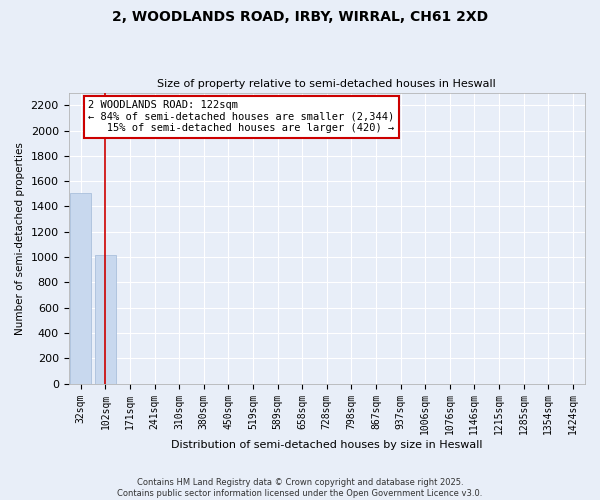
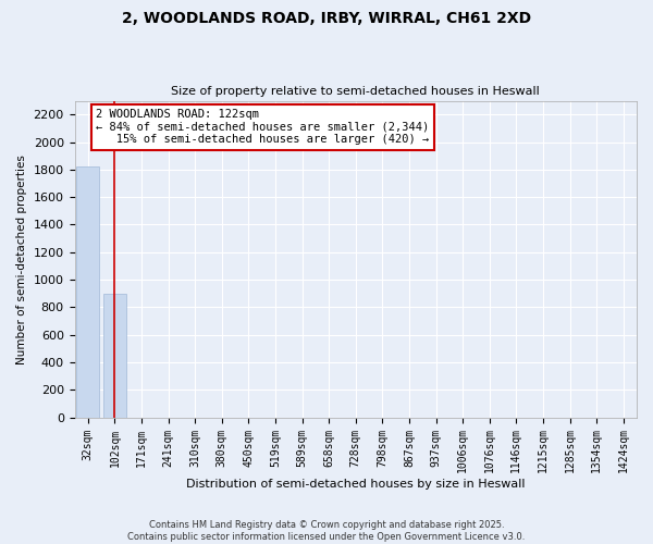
32sqm: 1510 -> 1820
102sqm: 1020 -> 900
